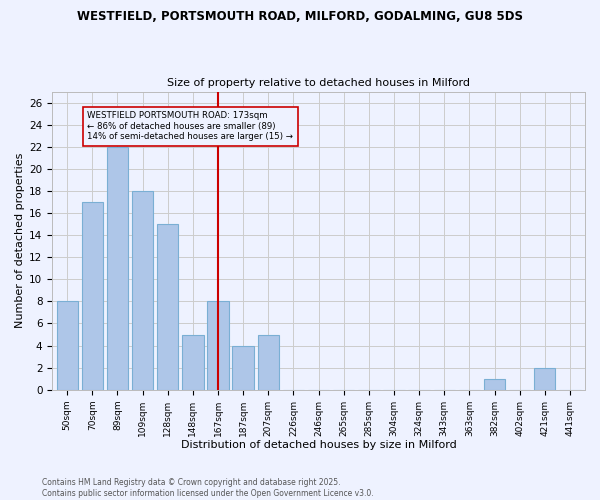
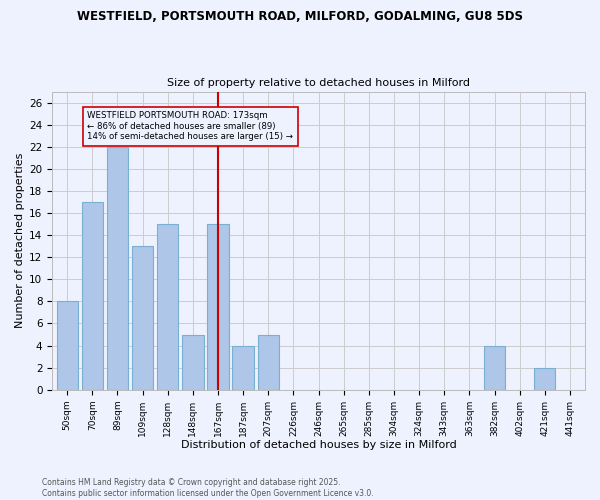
109sqm: 18 -> 13
167sqm: 8 -> 15
382sqm: 1 -> 4
